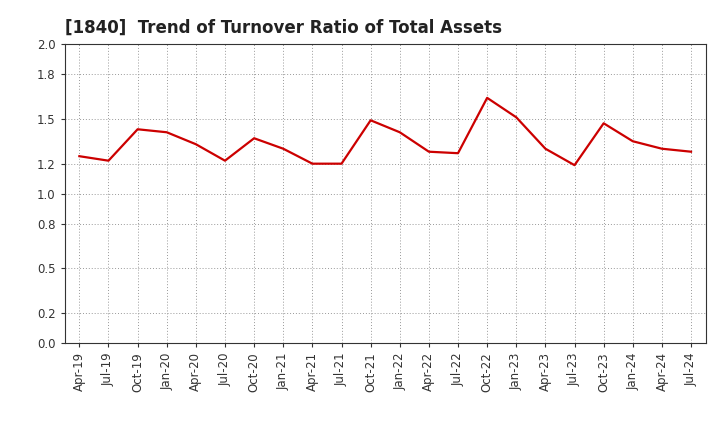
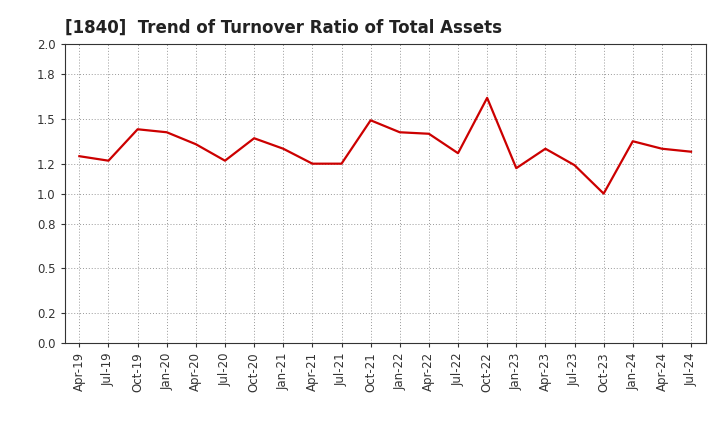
Apr-22: 1.28 -> 1.40
Jan-23: 1.51 -> 1.17
Oct-23: 1.47 -> 1.00
